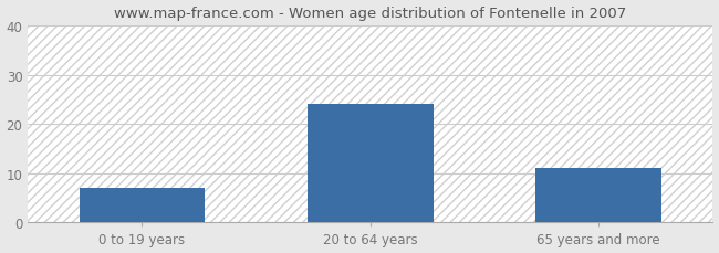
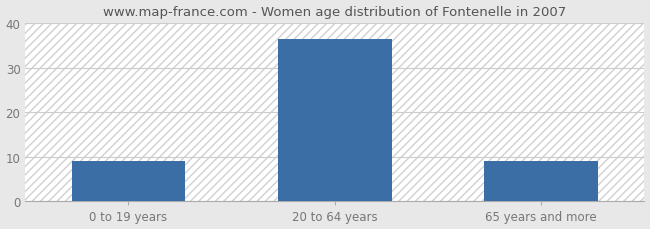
0 to 19 years: 7.0 -> 9.0
20 to 64 years: 24.0 -> 36.5
65 years and more: 11.0 -> 9.0
